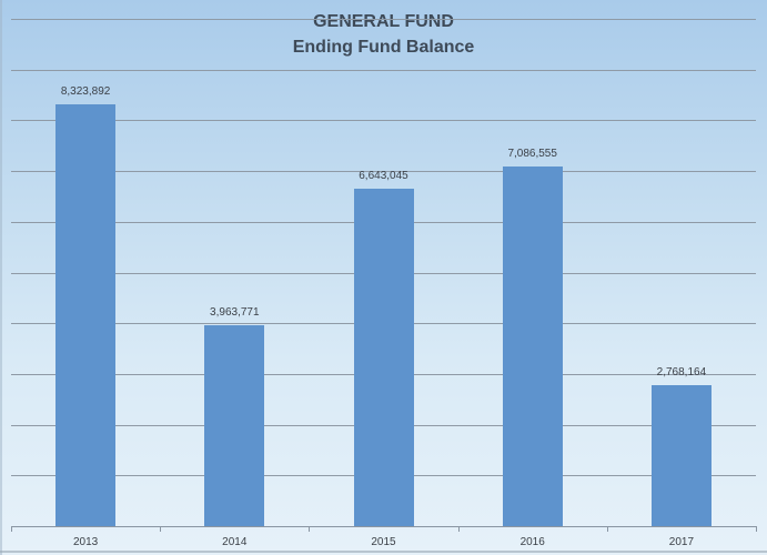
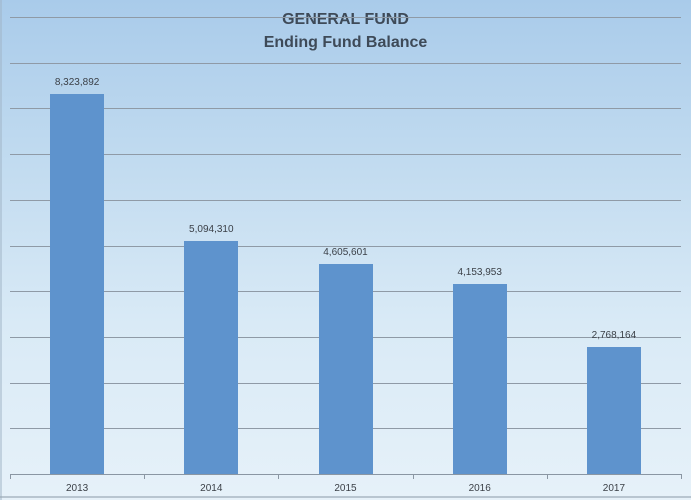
2014: 3,963,771 -> 5,094,310
2015: 6,643,045 -> 4,605,601
2016: 7,086,555 -> 4,153,953
